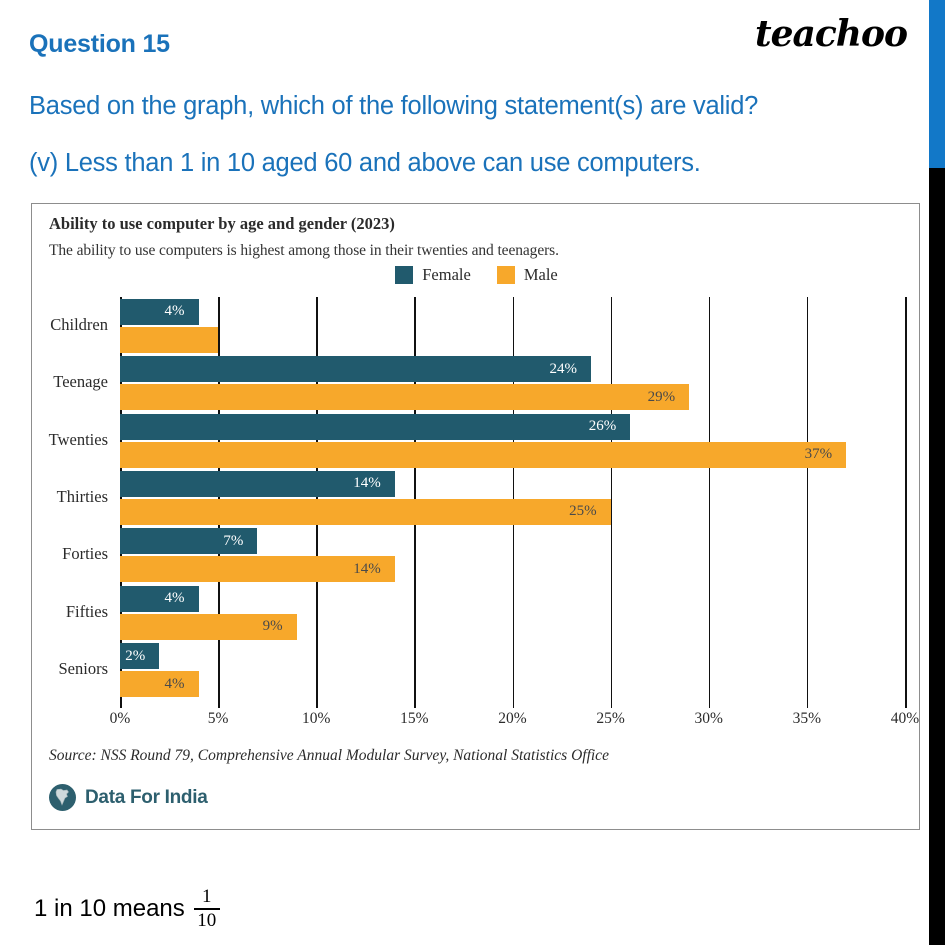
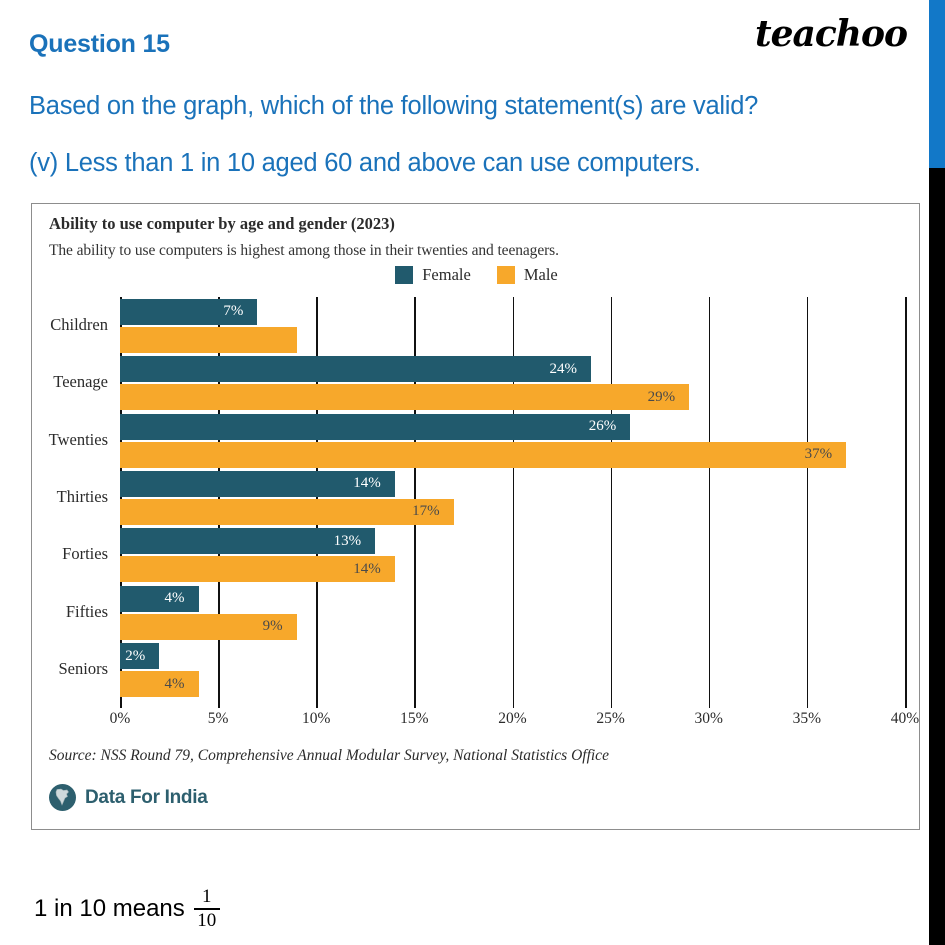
Female/Children: 4% -> 7%
Male/Children: 5% -> 9%
Male/Thirties: 25% -> 17%
Female/Forties: 7% -> 13%
